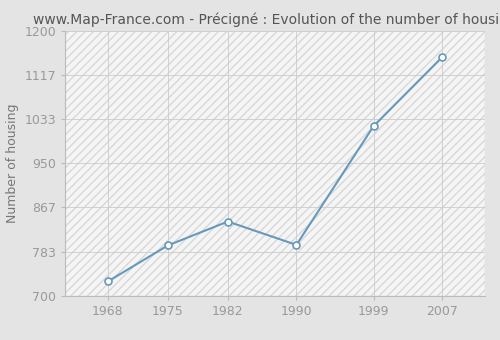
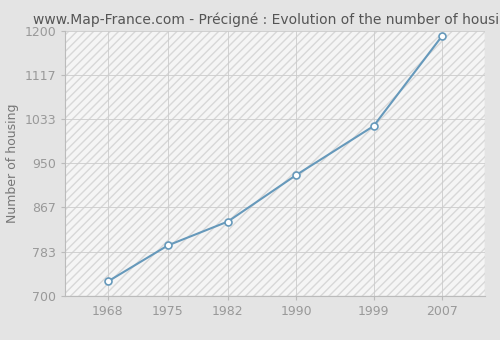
1990: 796 -> 928
2007: 1150 -> 1190
